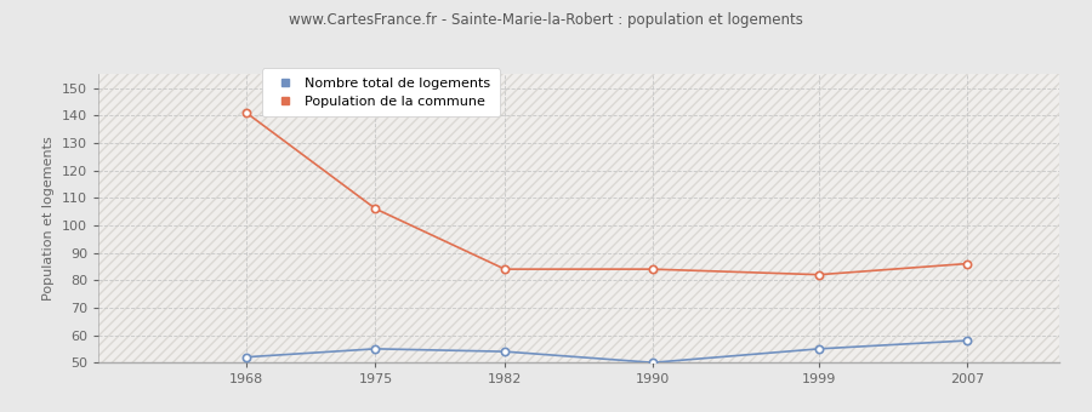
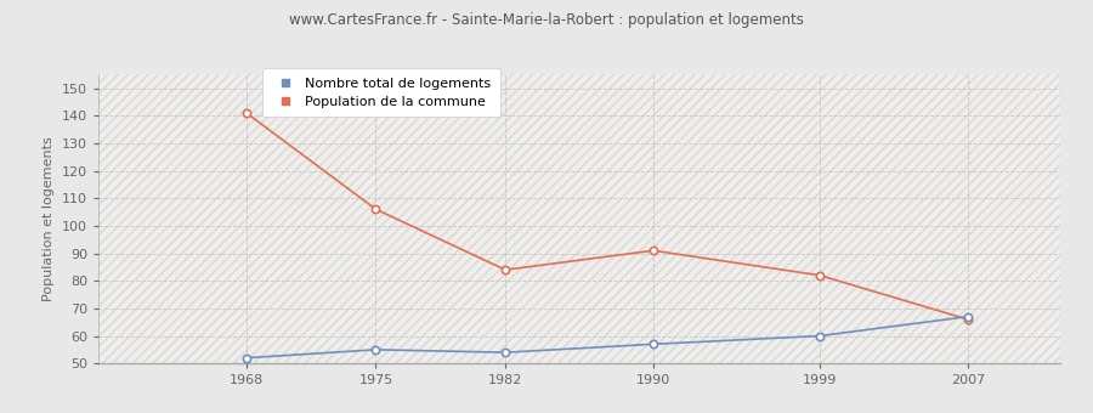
Nombre total de logements/1990: 50 -> 57
Population de la commune/1990: 84 -> 91
Nombre total de logements/1999: 55 -> 60
Nombre total de logements/2007: 58 -> 67
Population de la commune/2007: 86 -> 66
